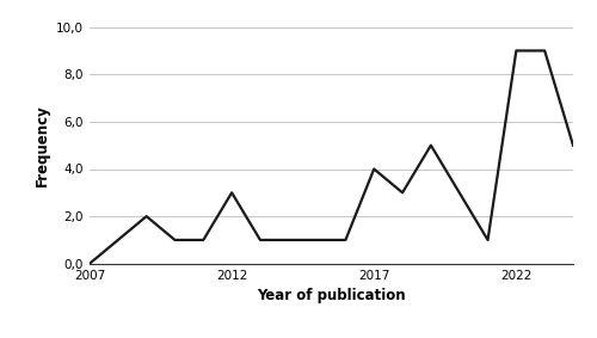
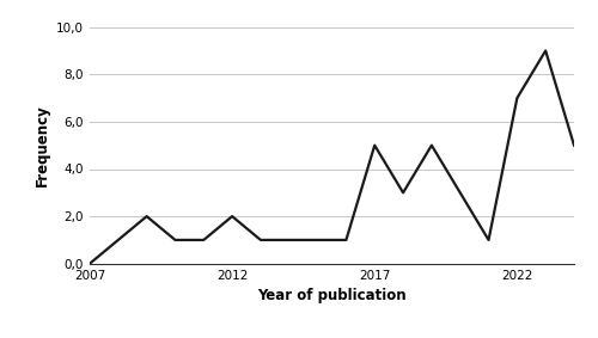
2012: 3 -> 2
2017: 4 -> 5
2022: 9 -> 7
